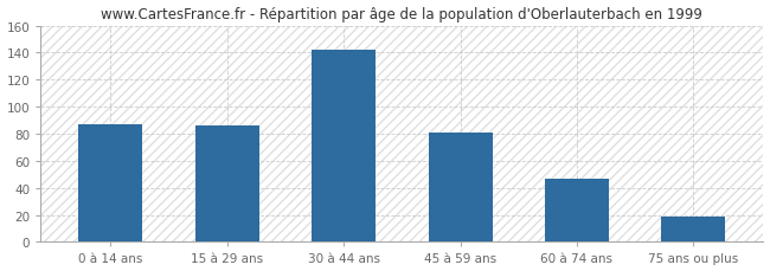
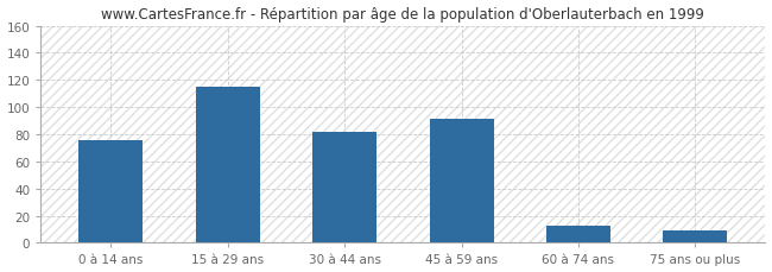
0 à 14 ans: 87 -> 76
15 à 29 ans: 86 -> 115
30 à 44 ans: 142 -> 82
45 à 59 ans: 81 -> 91
60 à 74 ans: 47 -> 13
75 ans ou plus: 19 -> 9
